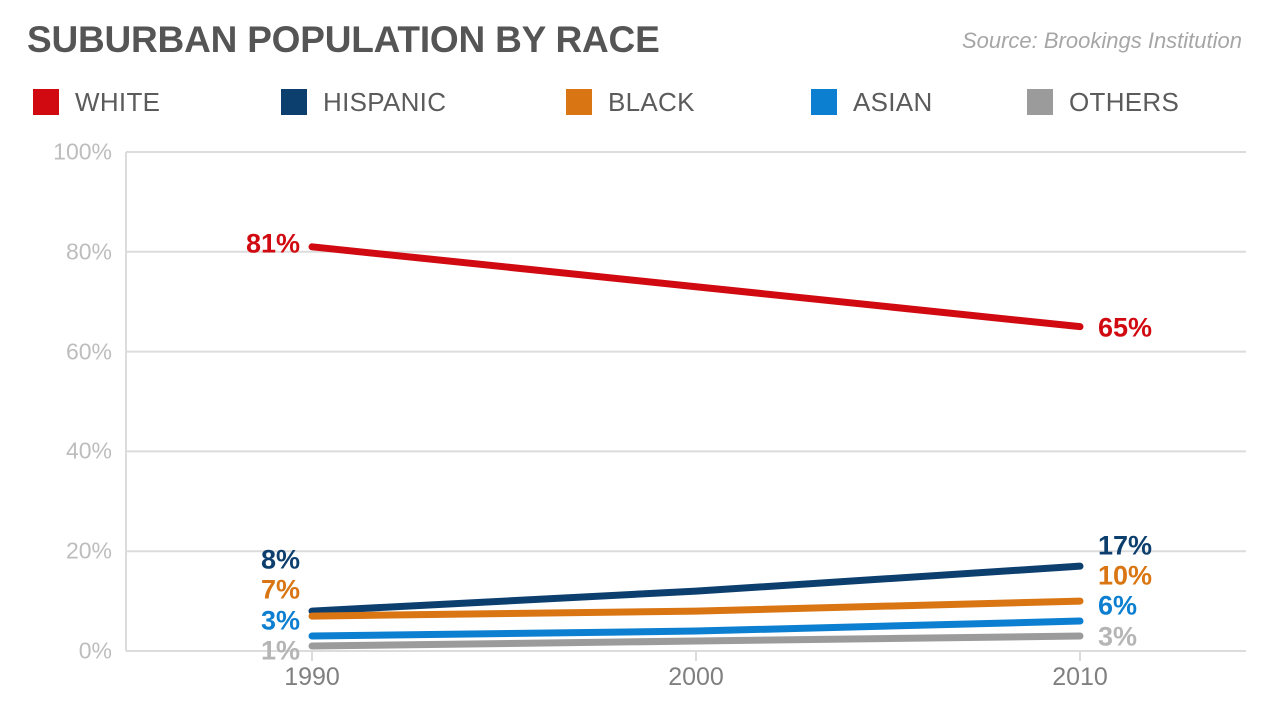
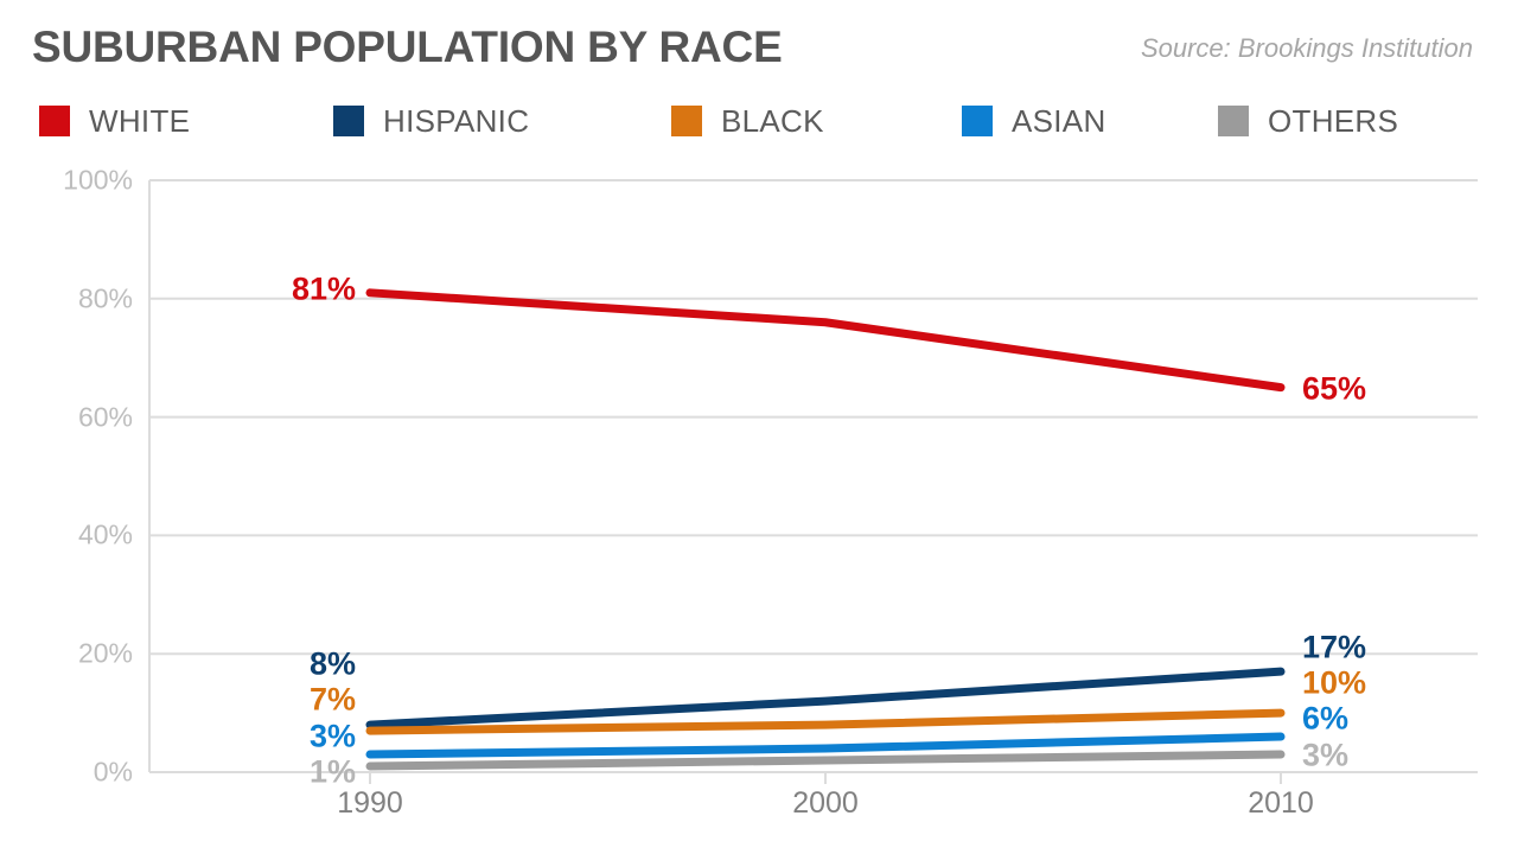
WHITE/2000: 73% -> 76%
